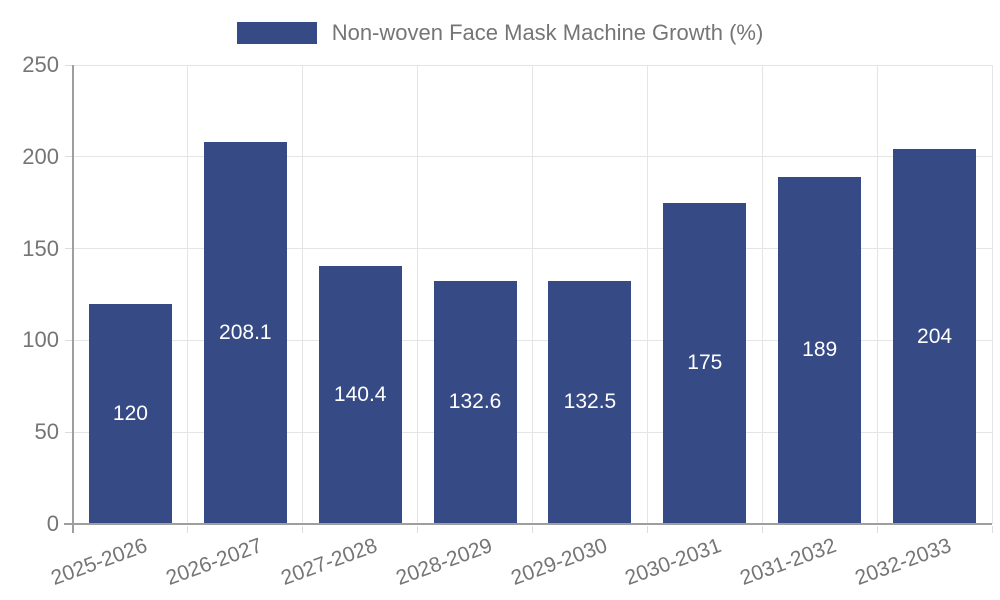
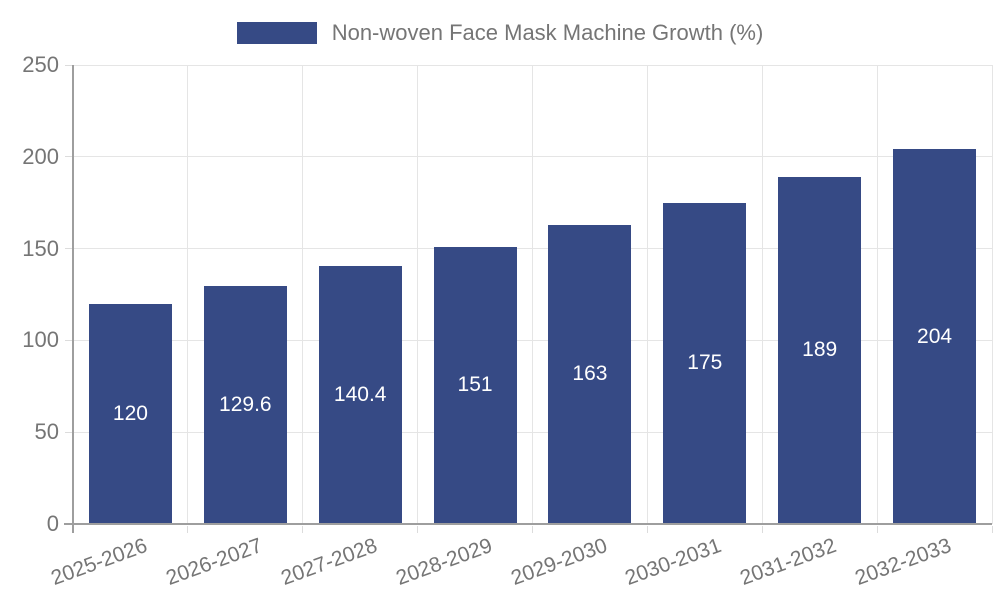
2026-2027: 208.1 -> 129.6
2028-2029: 132.6 -> 151
2029-2030: 132.5 -> 163
